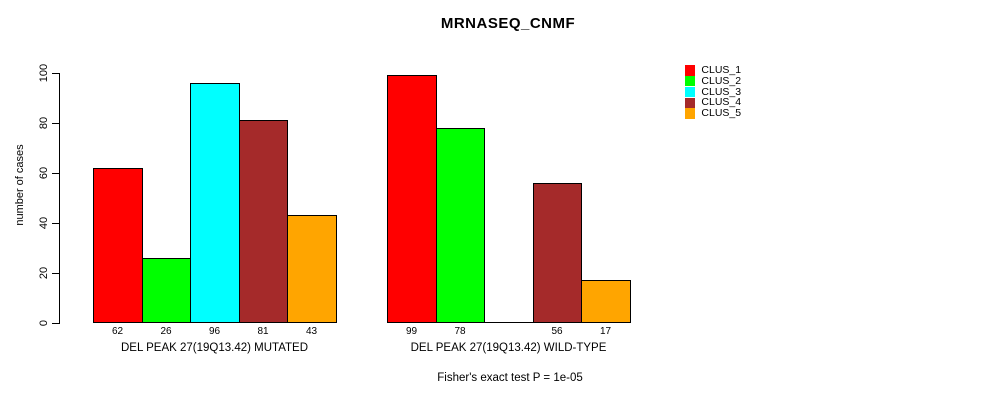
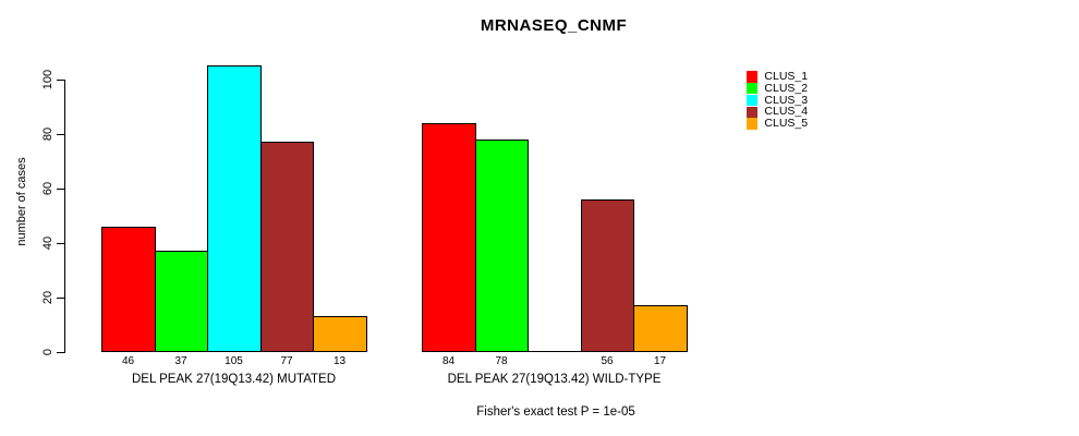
CLUS_1/DEL PEAK 27(19Q13.42) MUTATED: 62 -> 46
CLUS_2/DEL PEAK 27(19Q13.42) MUTATED: 26 -> 37
CLUS_3/DEL PEAK 27(19Q13.42) MUTATED: 96 -> 105
CLUS_4/DEL PEAK 27(19Q13.42) MUTATED: 81 -> 77
CLUS_5/DEL PEAK 27(19Q13.42) MUTATED: 43 -> 13
CLUS_1/DEL PEAK 27(19Q13.42) WILD-TYPE: 99 -> 84
